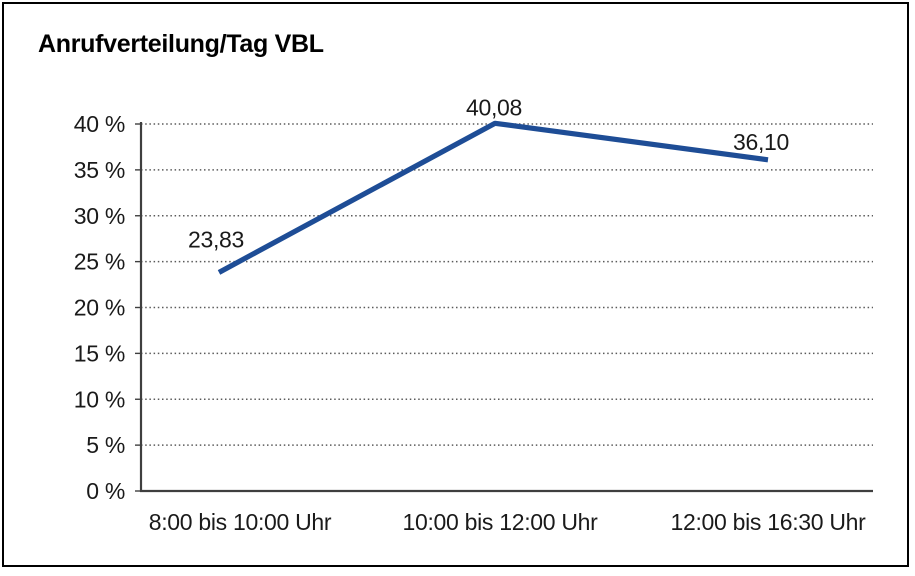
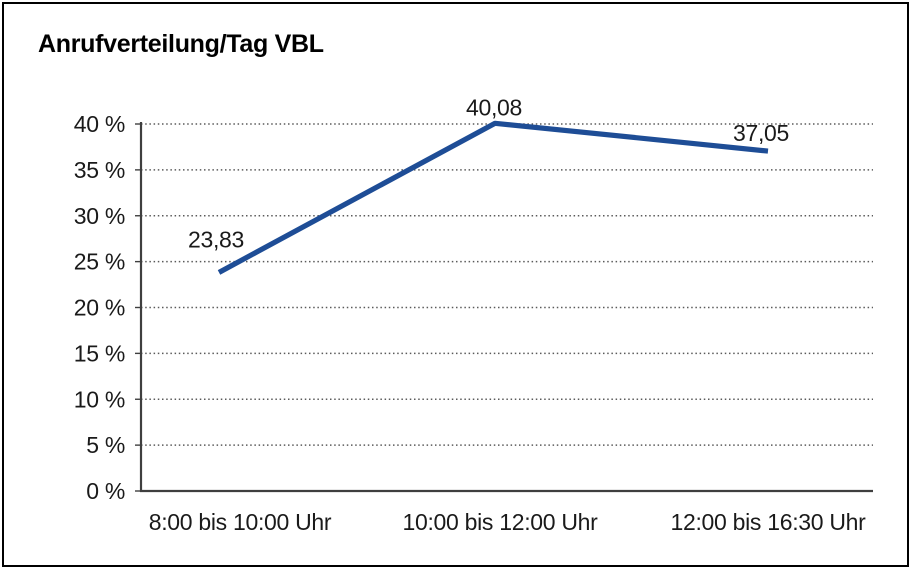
12:00 bis 16:30 Uhr: 36,10 -> 37,05
